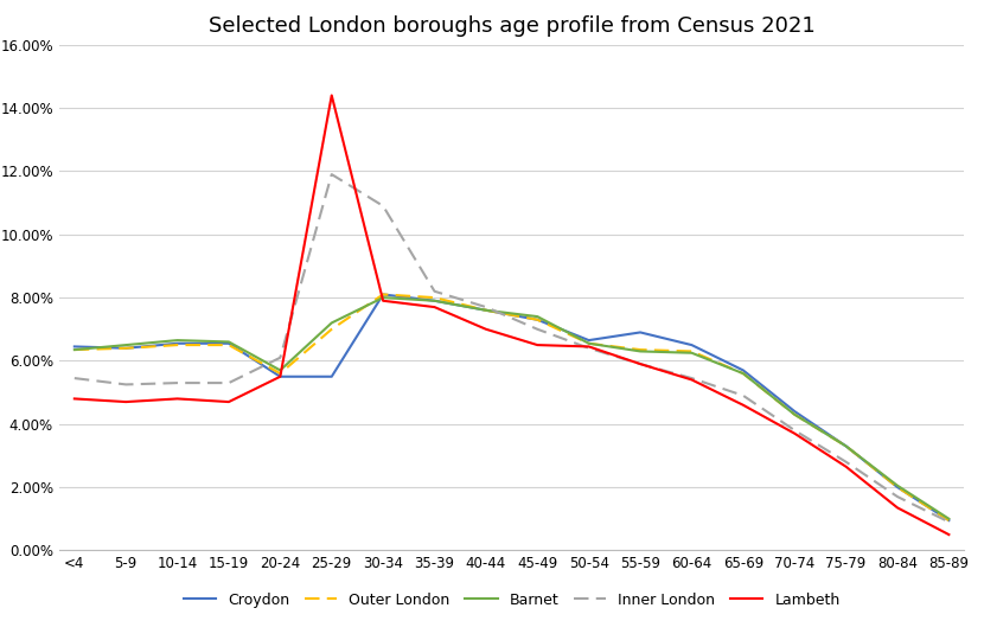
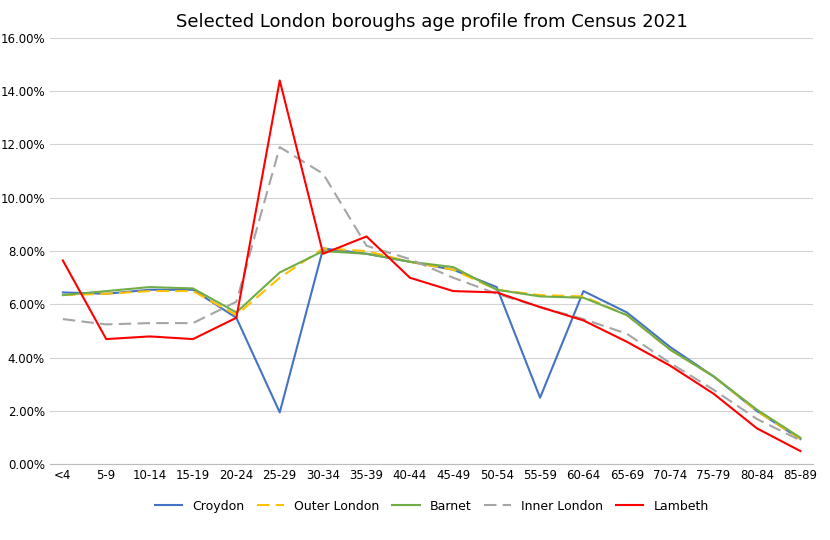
Lambeth/<4: 4.80% -> 7.65%
Croydon/25-29: 5.50% -> 1.95%
Lambeth/35-39: 7.70% -> 8.55%
Croydon/55-59: 6.90% -> 2.50%
